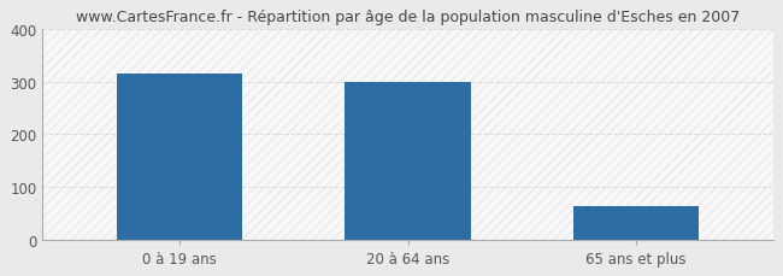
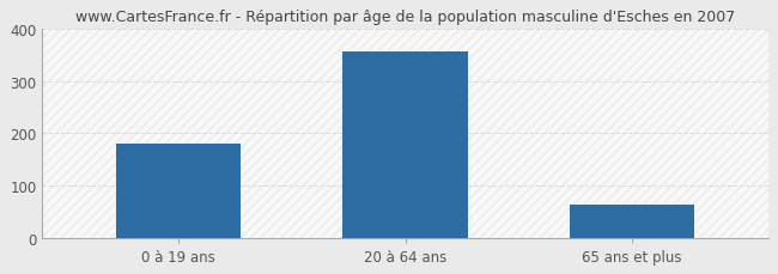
0 à 19 ans: 315 -> 181
20 à 64 ans: 300 -> 356
